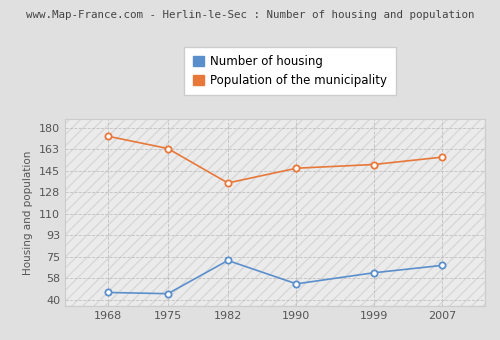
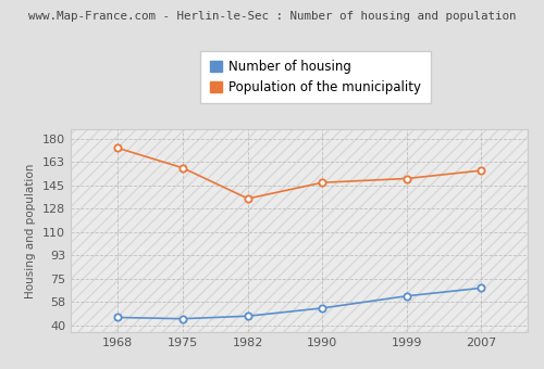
Population of the municipality/1975: 163 -> 158
Number of housing/1982: 72 -> 47
